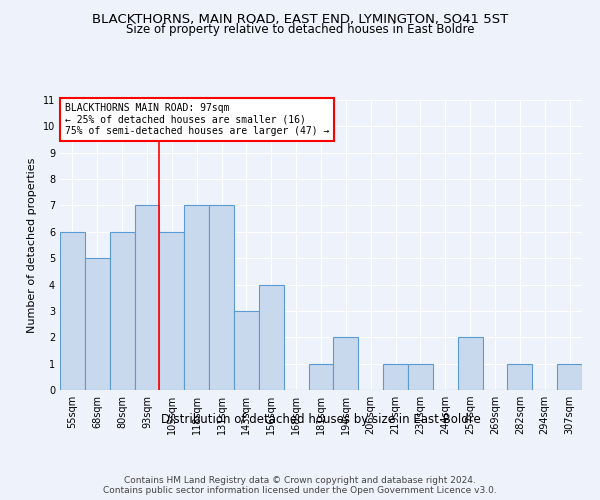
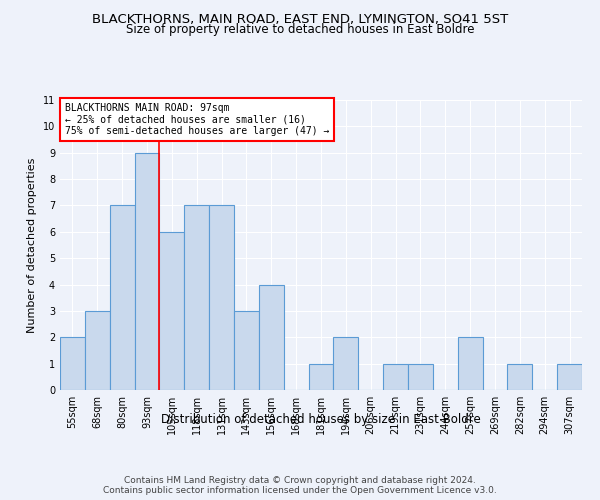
55sqm: 6 -> 2
68sqm: 5 -> 3
80sqm: 6 -> 7
93sqm: 7 -> 9
